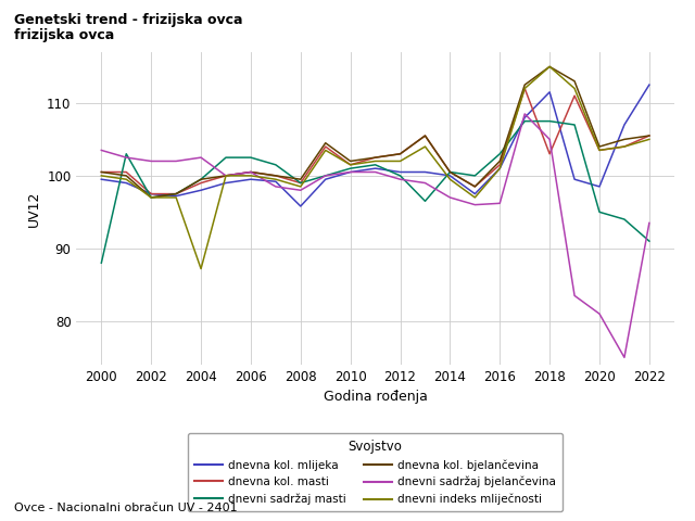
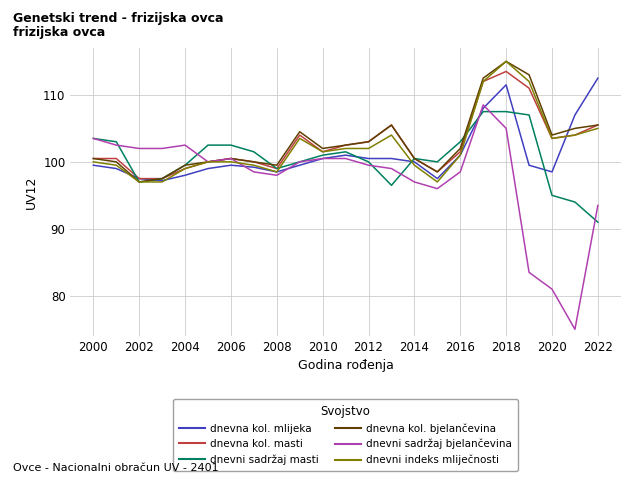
dnevni sadržaj masti/2000: 88.0 -> 103.5
dnevni indeks mliječnosti/2004: 87.2 -> 99.0
dnevna kol. mlijeka/2008: 95.8 -> 98.5
dnevni sadržaj bjelančevina/2016: 96.2 -> 98.5
dnevna kol. masti/2018: 103.0 -> 113.5
